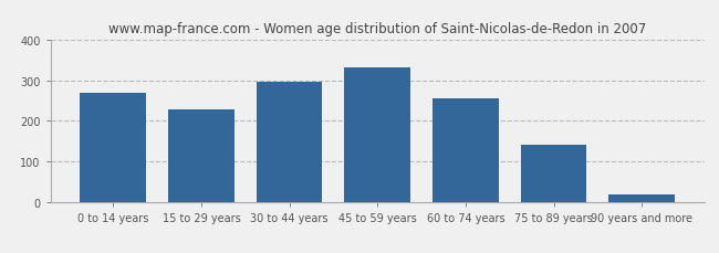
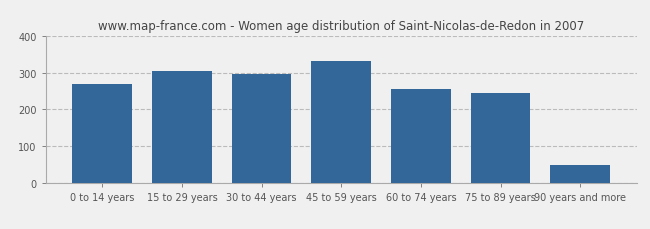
15 to 29 years: 227 -> 305
75 to 89 years: 140 -> 245
90 years and more: 18 -> 50
